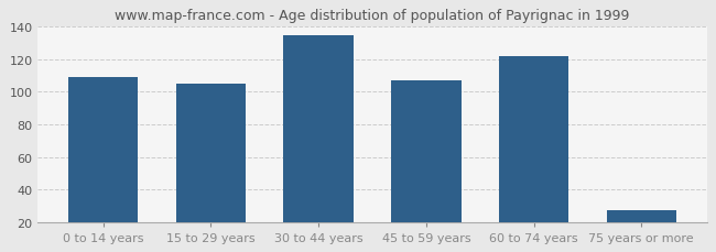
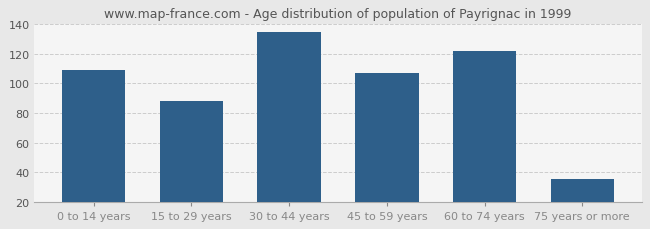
15 to 29 years: 105 -> 88
75 years or more: 27 -> 35
